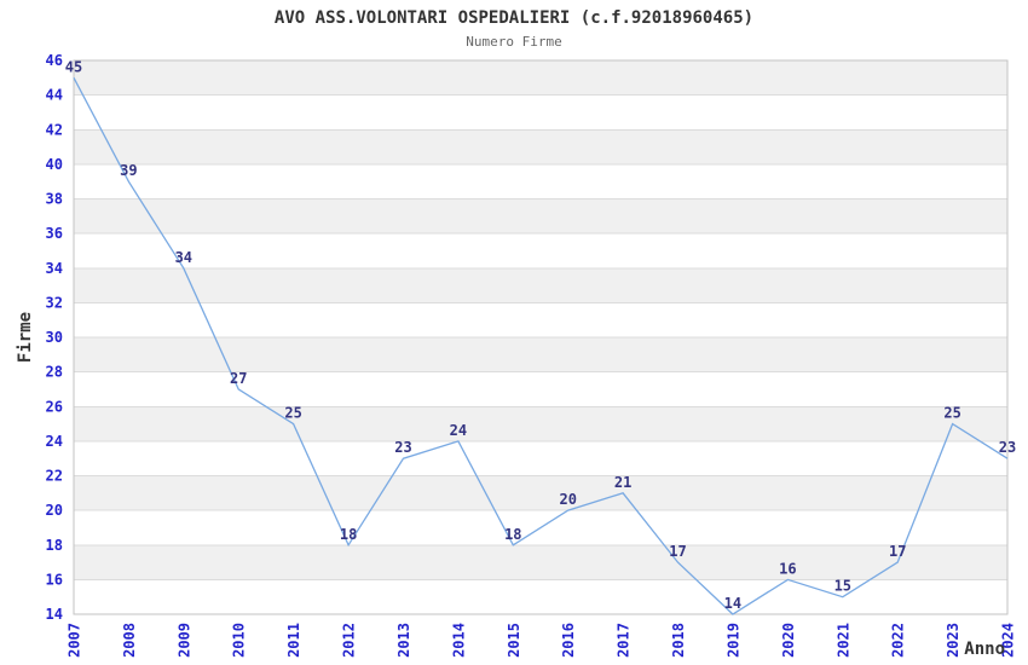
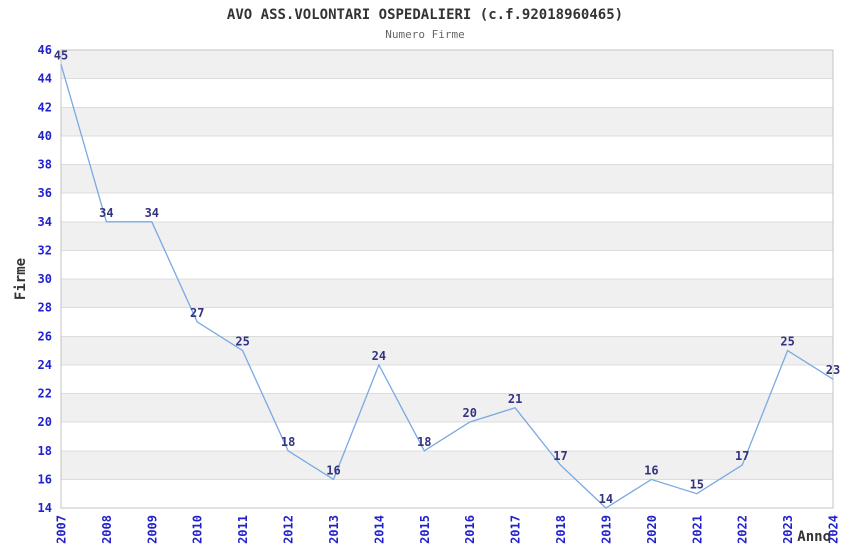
2008: 39 -> 34
2013: 23 -> 16
